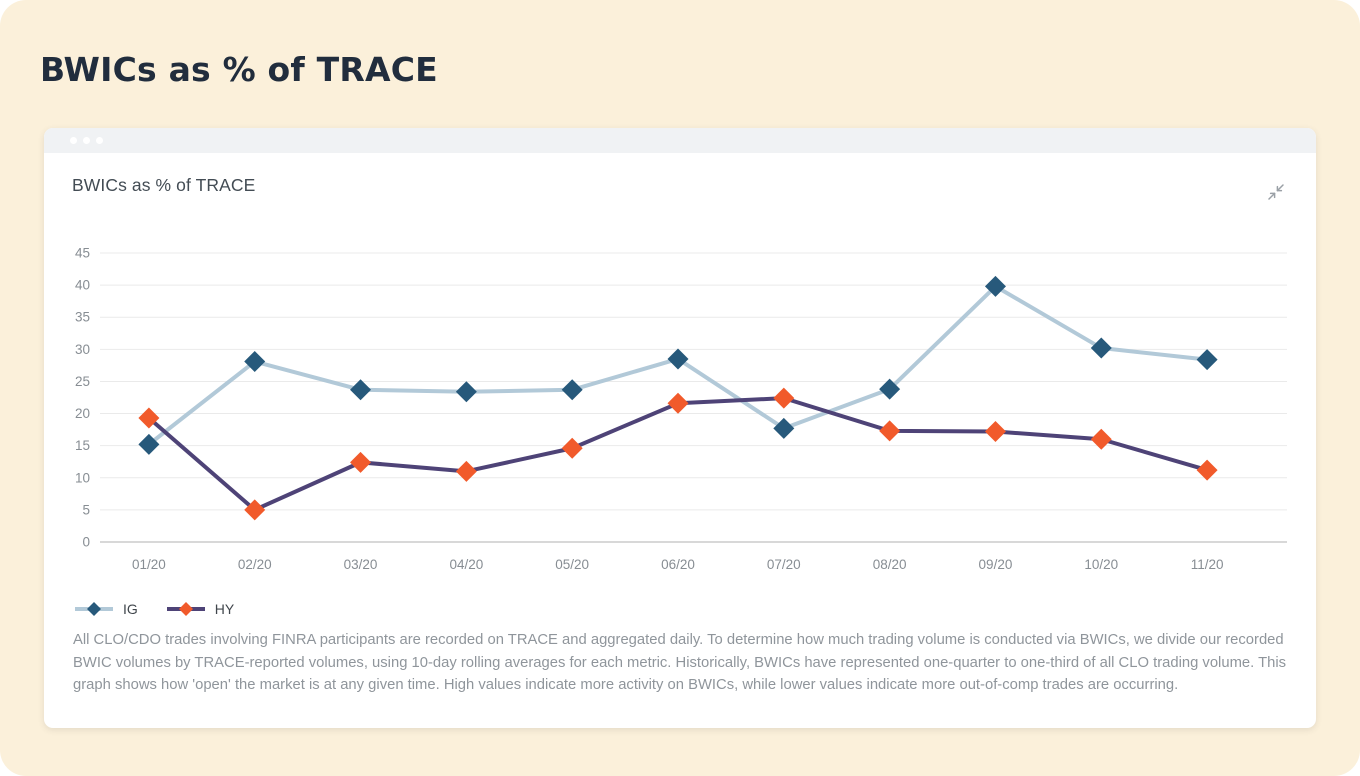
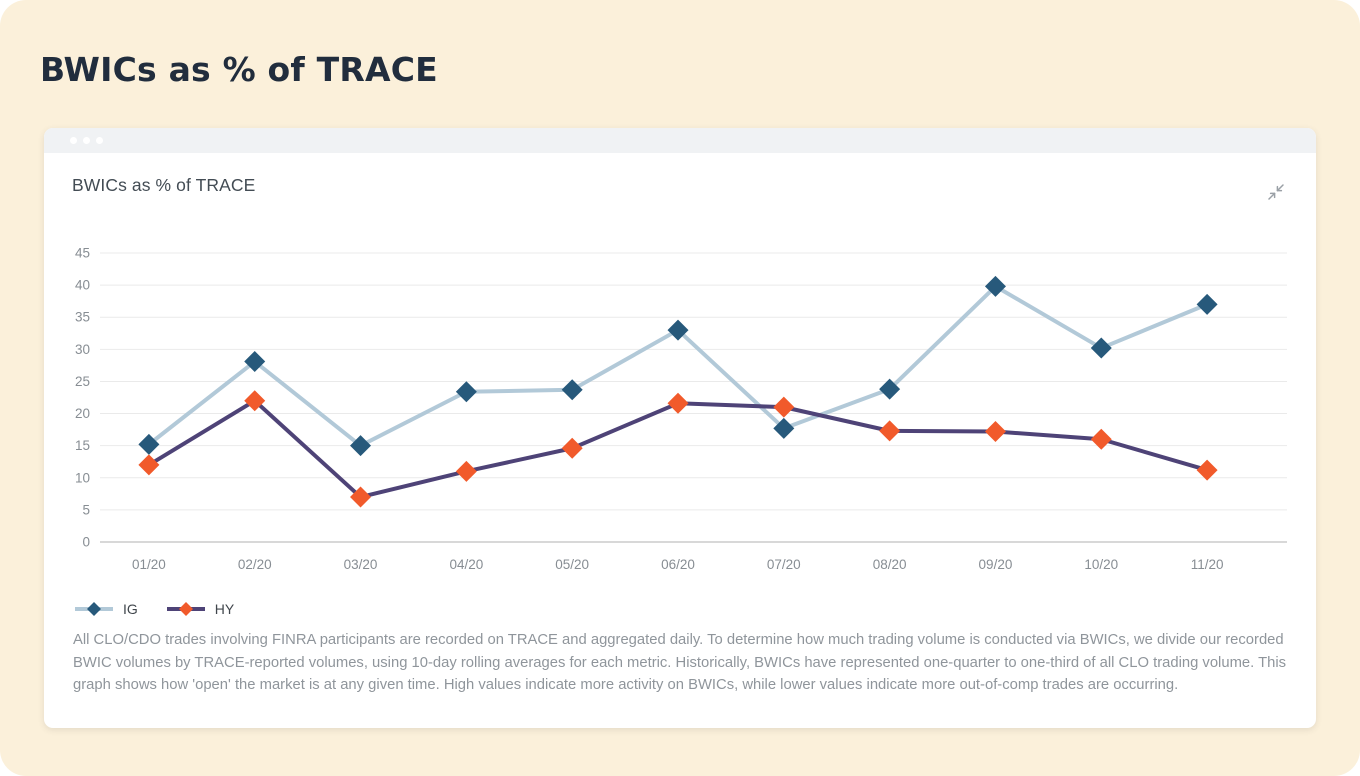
HY/01/20: 19 -> 12
HY/02/20: 5 -> 22
IG/03/20: 24 -> 15
HY/03/20: 12 -> 7
IG/06/20: 28 -> 33
HY/07/20: 22 -> 21
IG/11/20: 28 -> 37
